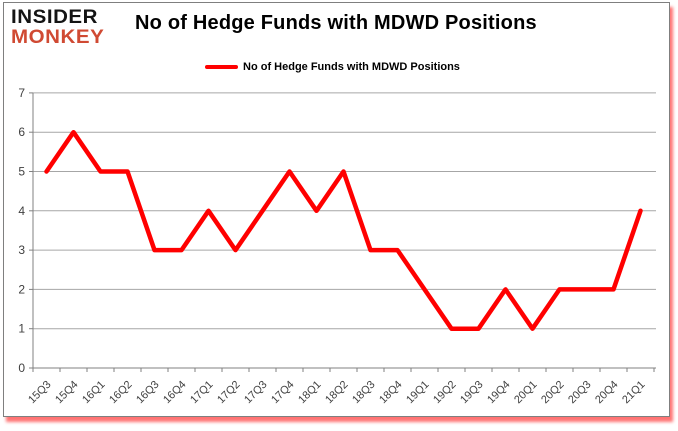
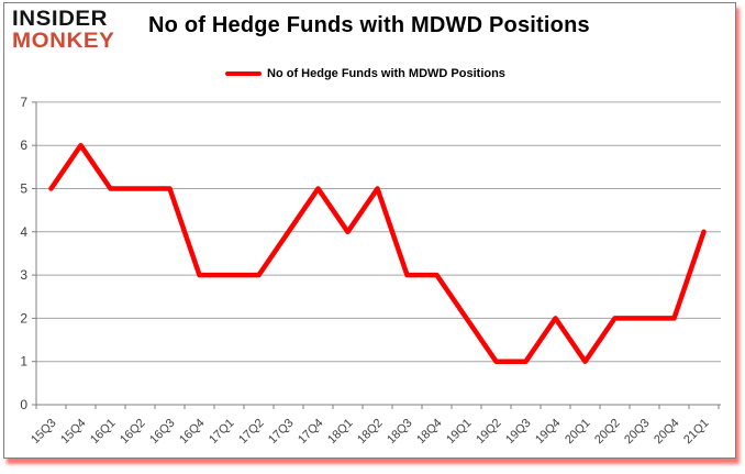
16Q3: 3 -> 5
17Q1: 4 -> 3
